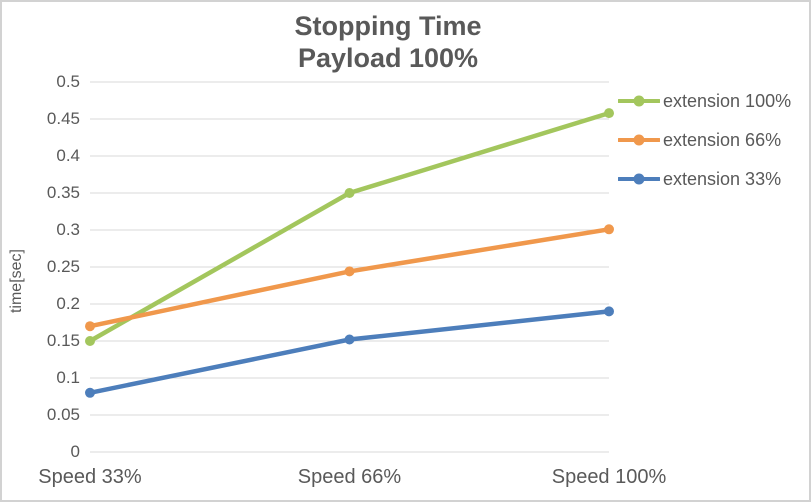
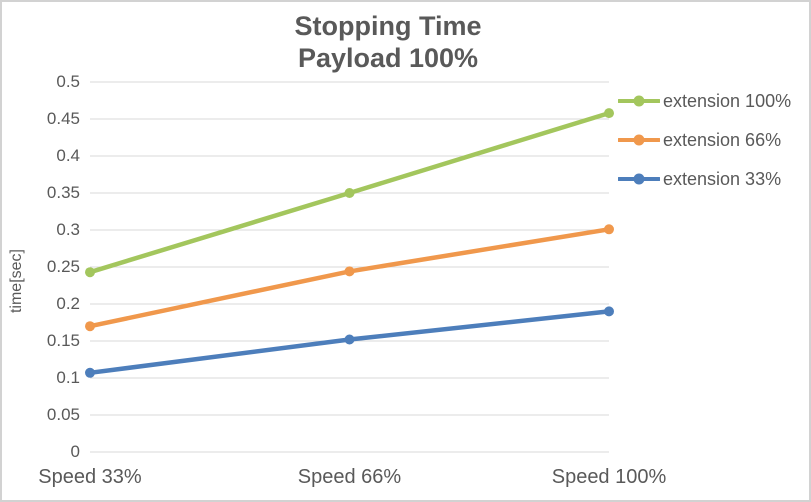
extension 100%/Speed 33%: 0.15 -> 0.24
extension 33%/Speed 33%: 0.08 -> 0.11
